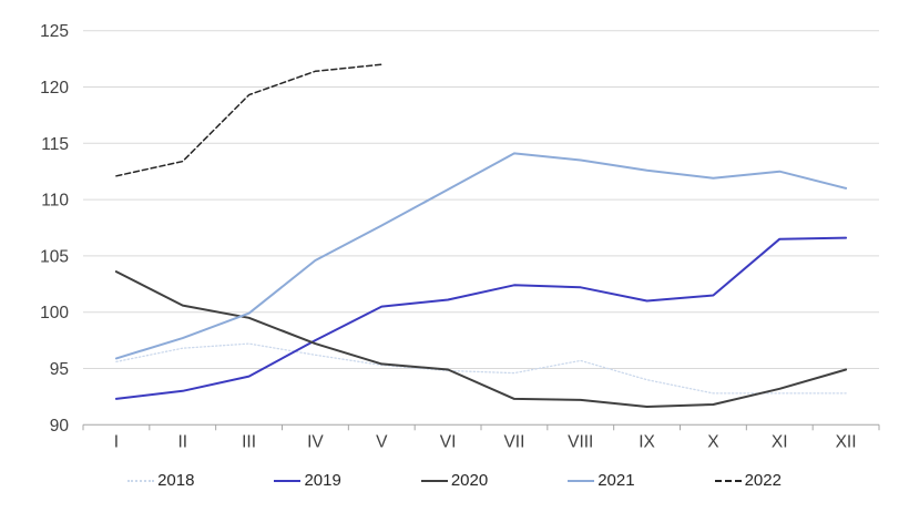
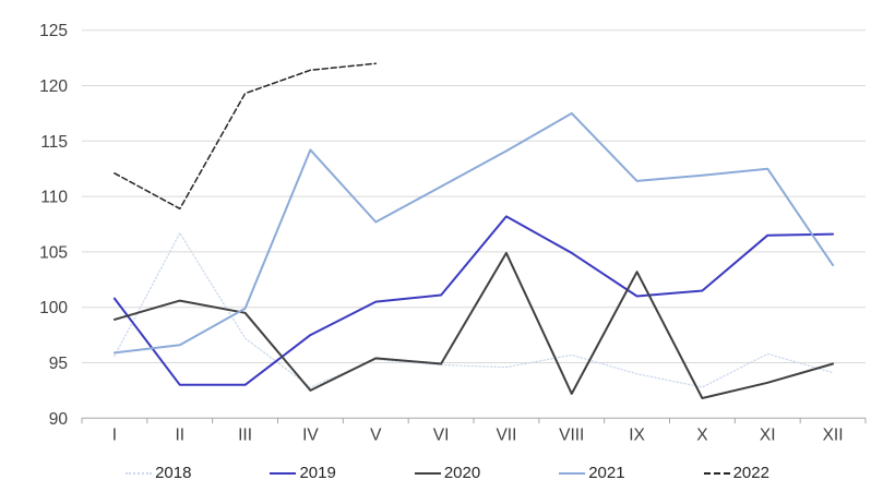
2019/I: 92.3 -> 100.8
2020/I: 103.6 -> 98.9
2018/II: 96.8 -> 106.7
2021/II: 97.7 -> 96.6
2022/II: 113.4 -> 108.9
2019/III: 94.3 -> 93.0
2018/IV: 96.2 -> 92.8
2020/IV: 97.2 -> 92.5
2021/IV: 104.6 -> 114.2
2019/VII: 102.4 -> 108.2
2020/VII: 92.3 -> 104.9
2019/VIII: 102.2 -> 104.9
2021/VIII: 113.5 -> 117.5
2020/IX: 91.6 -> 103.2
2021/IX: 112.6 -> 111.4
2018/XI: 92.8 -> 95.8
2018/XII: 92.8 -> 94.1
2021/XII: 111.0 -> 103.8
